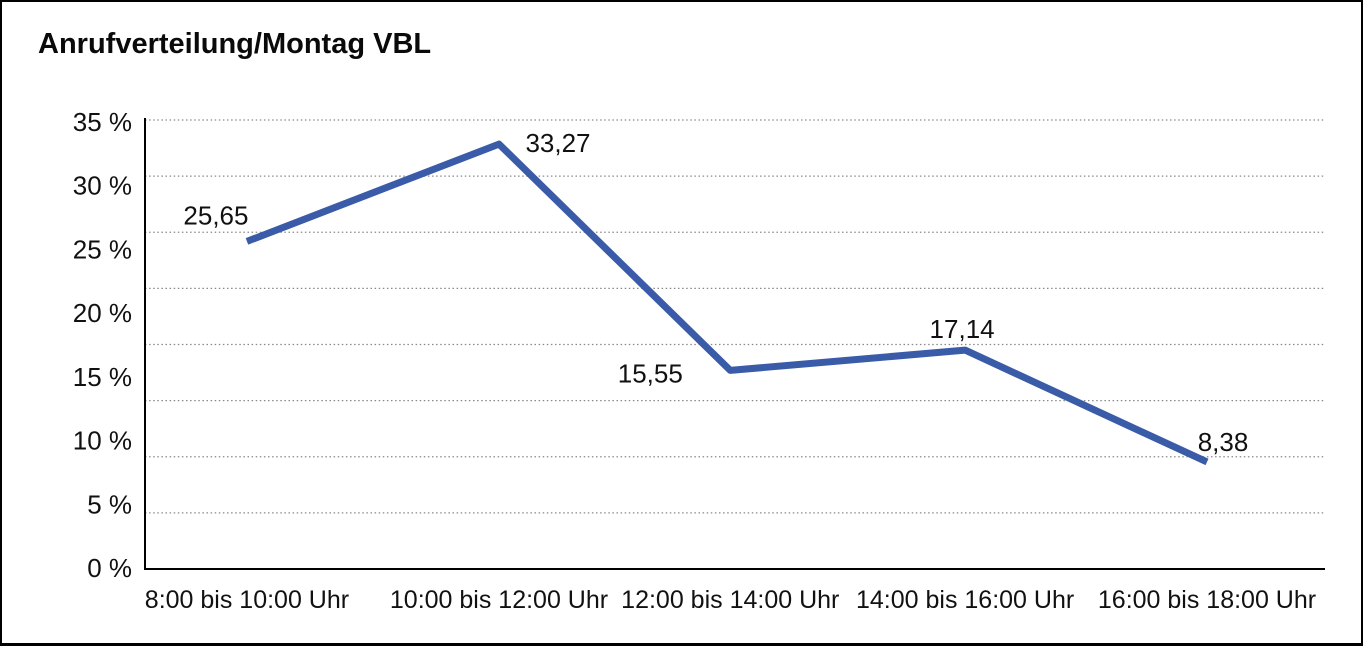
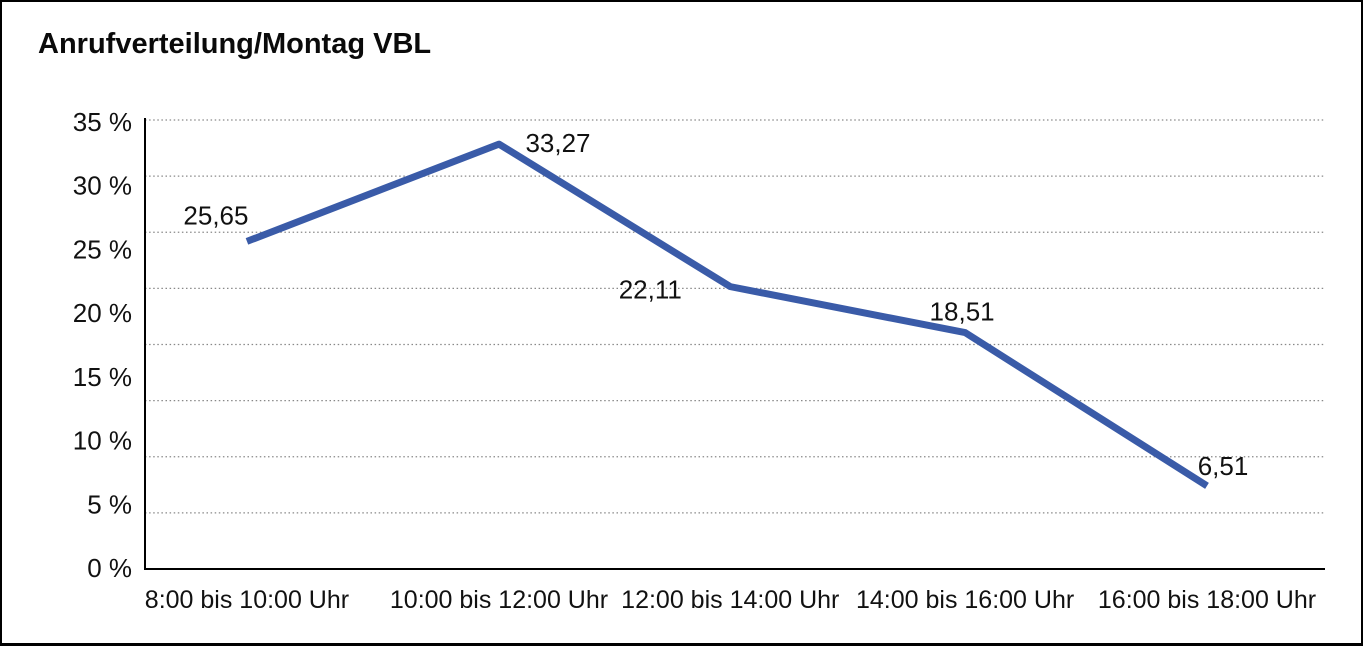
12:00 bis 14:00 Uhr: 15,55 -> 22,11
14:00 bis 16:00 Uhr: 17,14 -> 18,51
16:00 bis 18:00 Uhr: 8,38 -> 6,51
